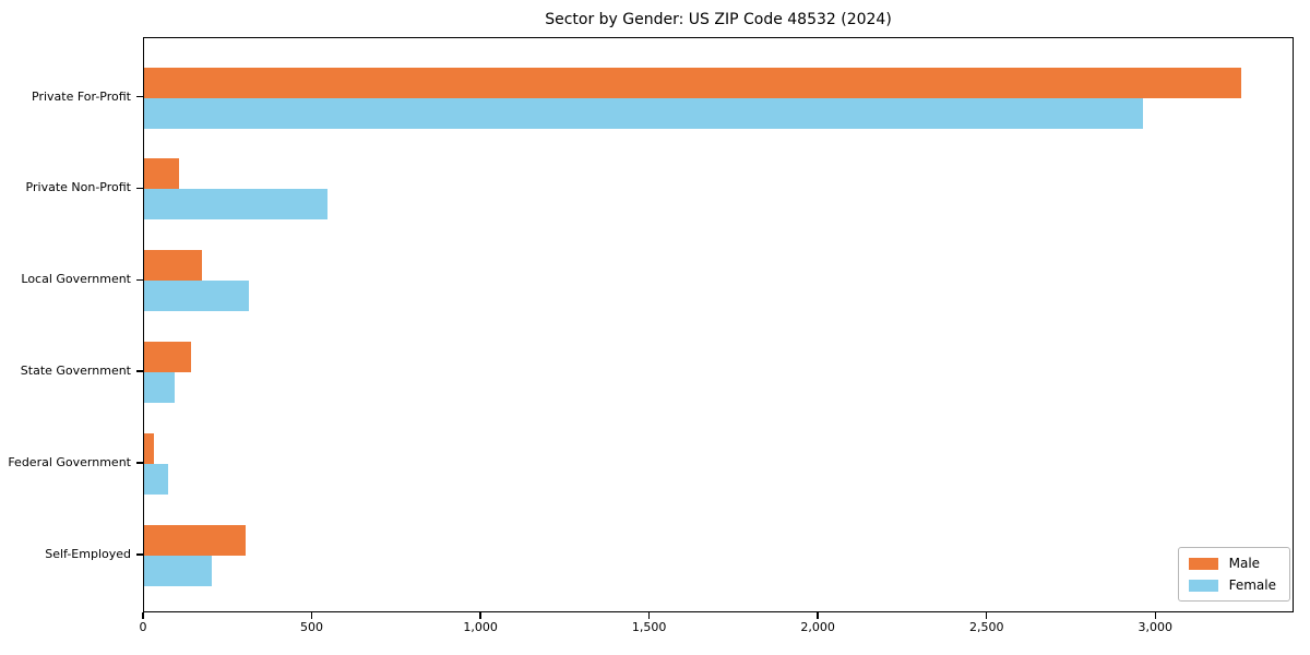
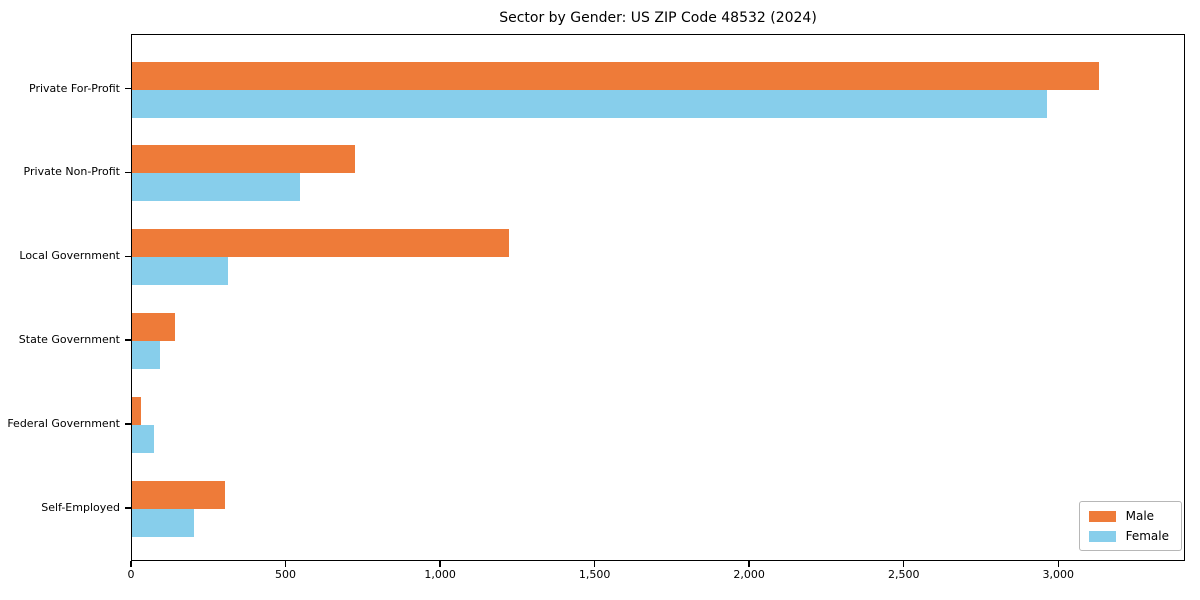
Male/Private For-Profit: 3250 -> 3130
Male/Private Non-Profit: 100 -> 720
Male/Local Government: 170 -> 1220
